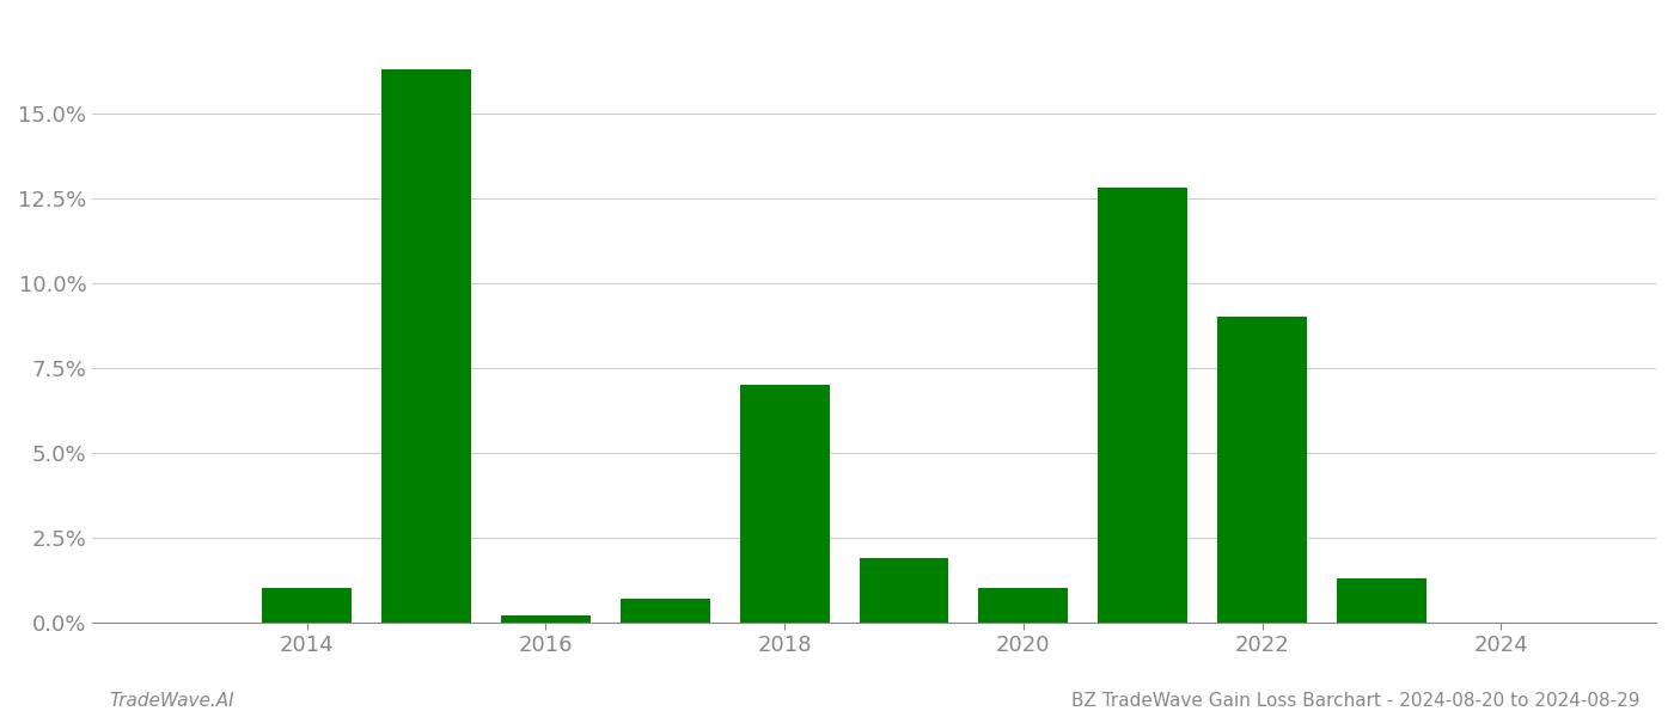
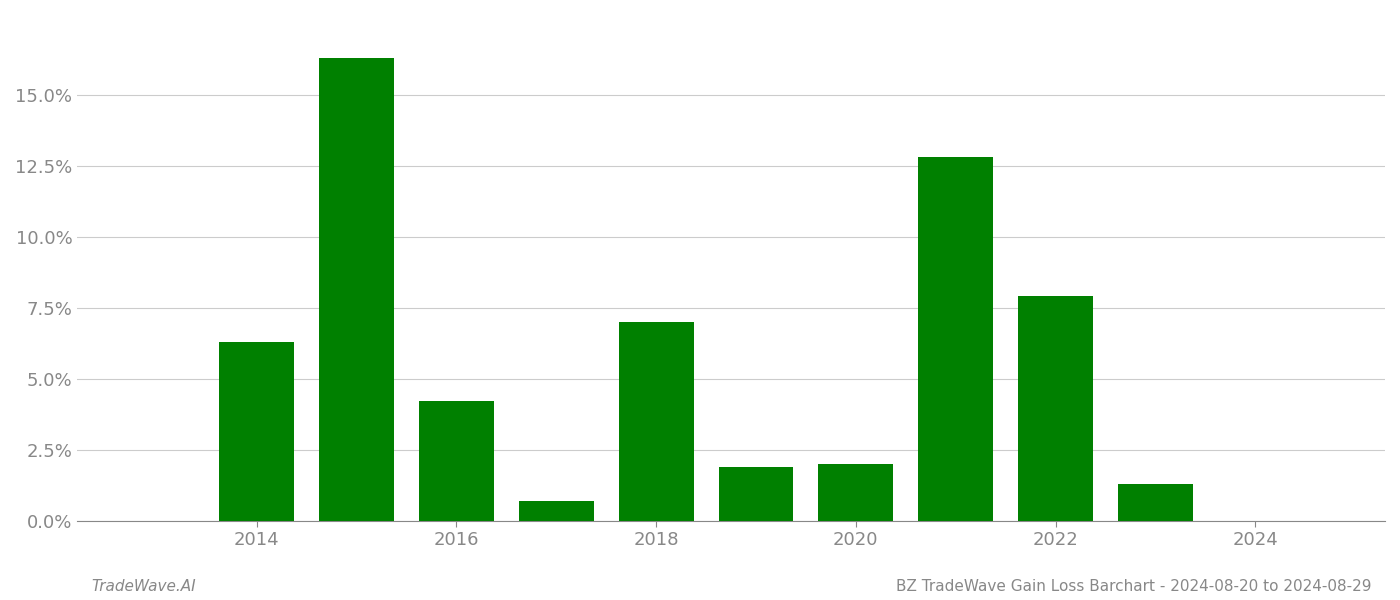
2014: 1.0% -> 6.3%
2016: 0.2% -> 4.2%
2020: 1.0% -> 2.0%
2022: 9.0% -> 7.9%
